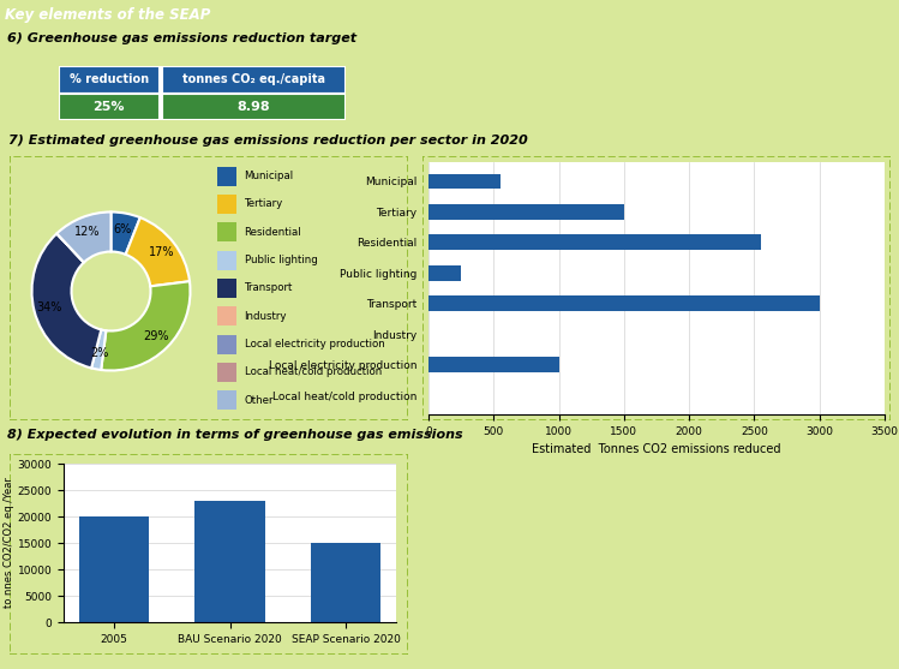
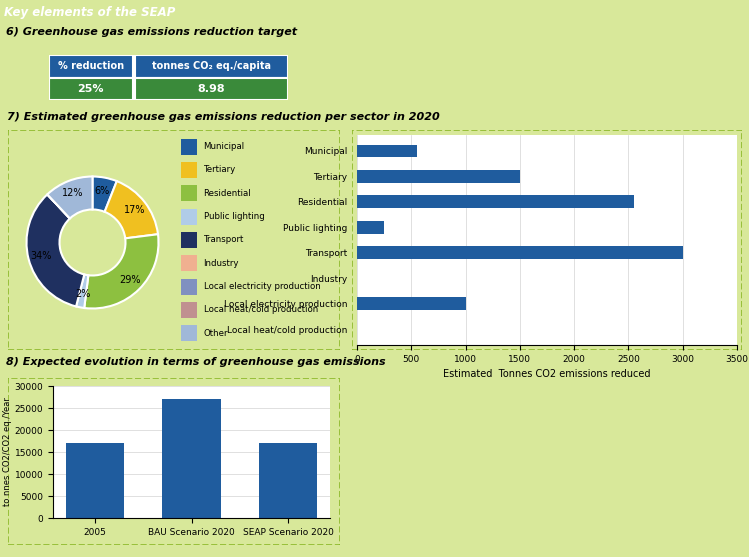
2005: 20000 -> 17000
BAU Scenario 2020: 23000 -> 27000
SEAP Scenario 2020: 15000 -> 17000
